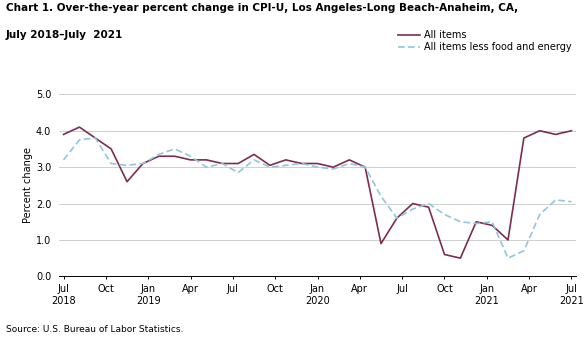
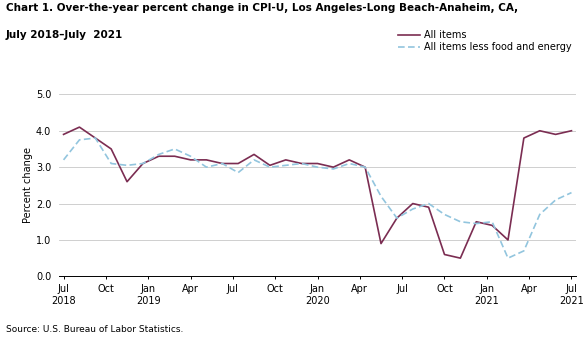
All items less food and energy/Jul 2021: 2.05 -> 2.30
